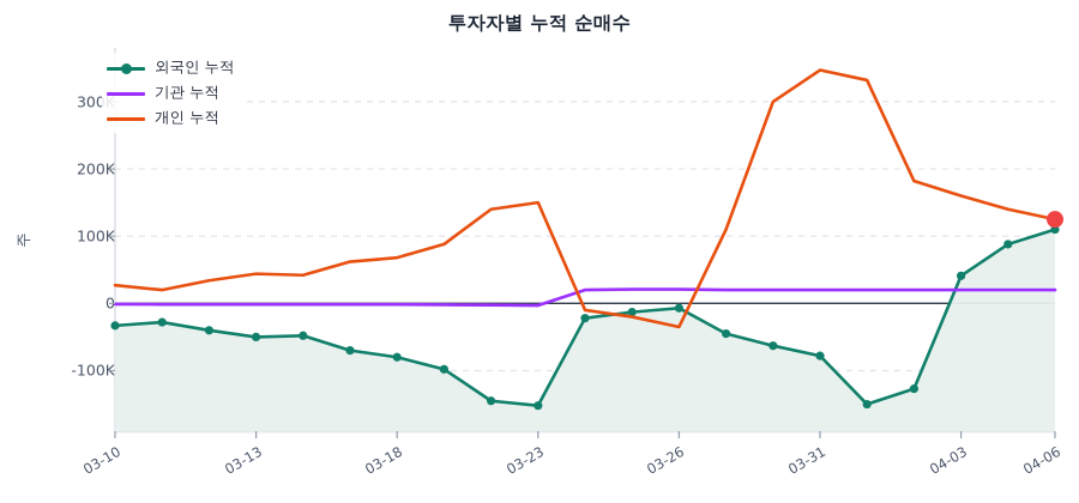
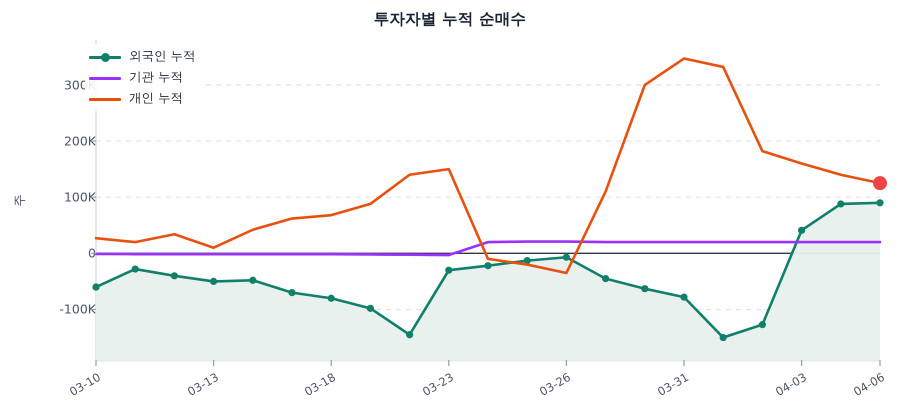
외국인 누적/03-10: -30K -> -60K
개인 누적/03-13: 40K -> 10K
외국인 누적/03-23: -150K -> -30K
외국인 누적/04-06: 110K -> 90K
